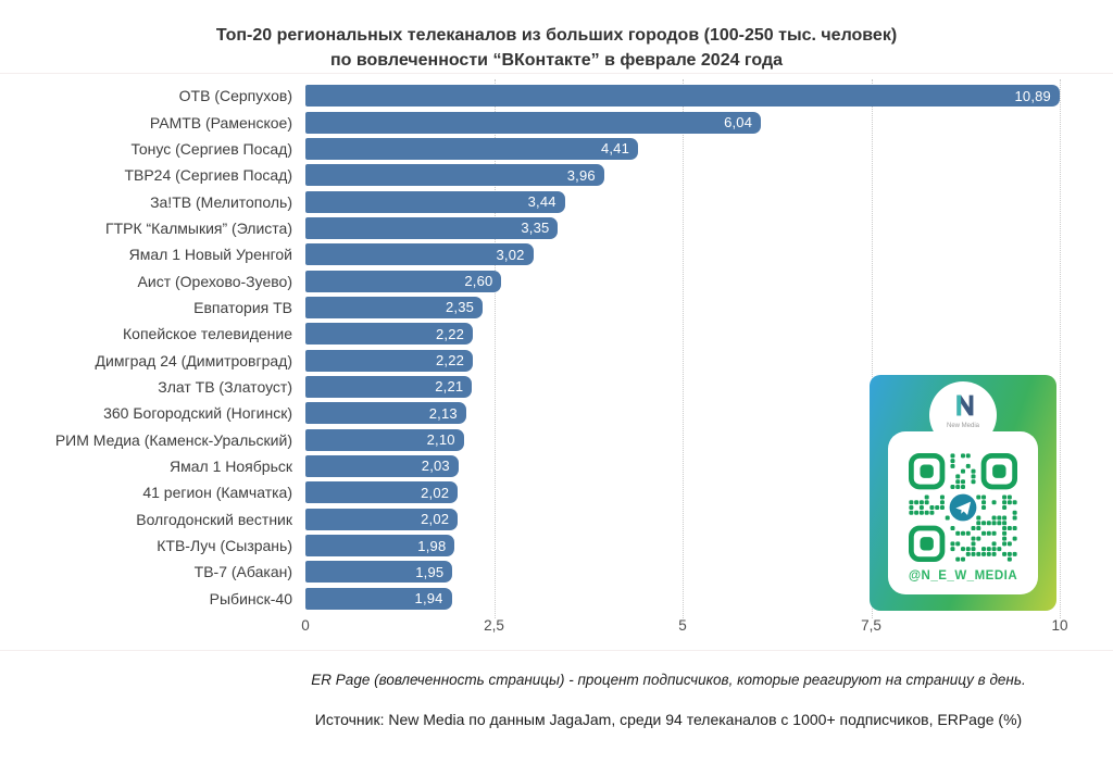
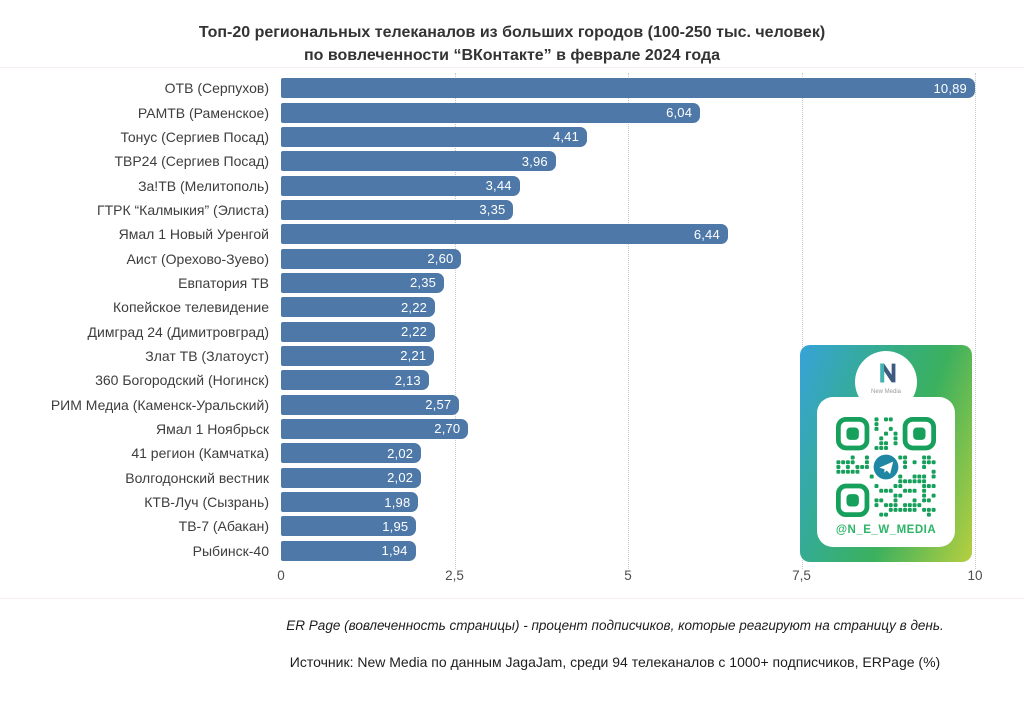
Ямал 1 Новый Уренгой: 3,02 -> 6,44
РИМ Медиа (Каменск-Уральский): 2,10 -> 2,57
Ямал 1 Ноябрьск: 2,03 -> 2,70
